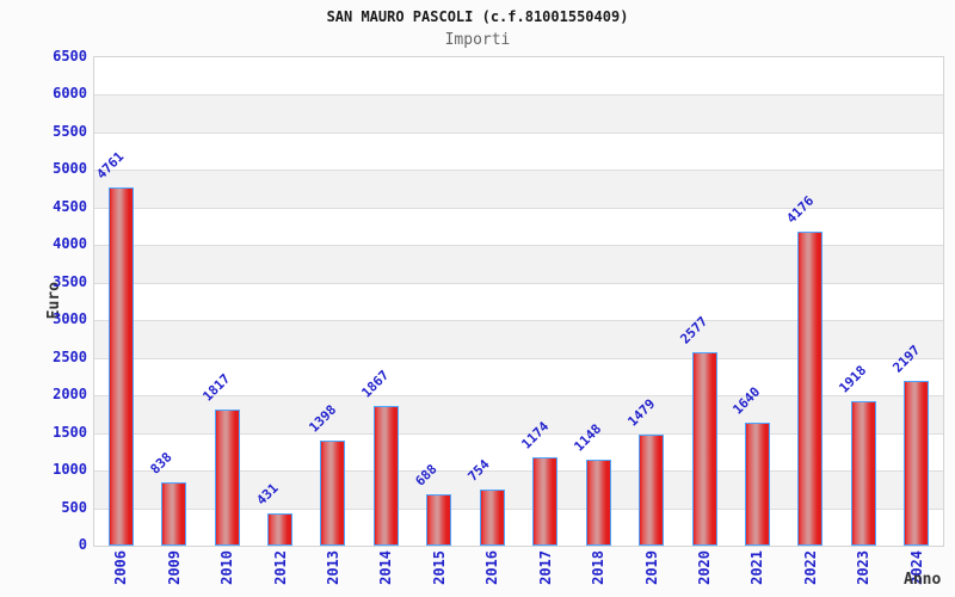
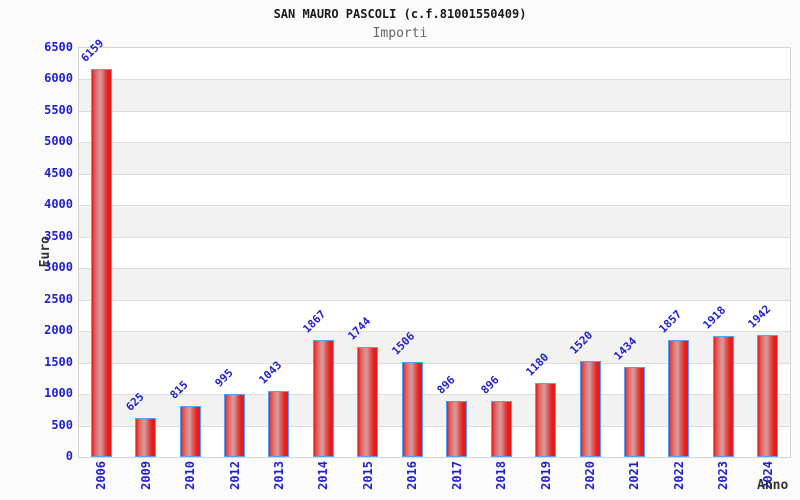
2006: 4761 -> 6159
2009: 838 -> 625
2010: 1817 -> 815
2012: 431 -> 995
2013: 1398 -> 1043
2015: 688 -> 1744
2016: 754 -> 1506
2017: 1174 -> 896
2018: 1148 -> 896
2019: 1479 -> 1180
2020: 2577 -> 1520
2021: 1640 -> 1434
2022: 4176 -> 1857
2024: 2197 -> 1942
